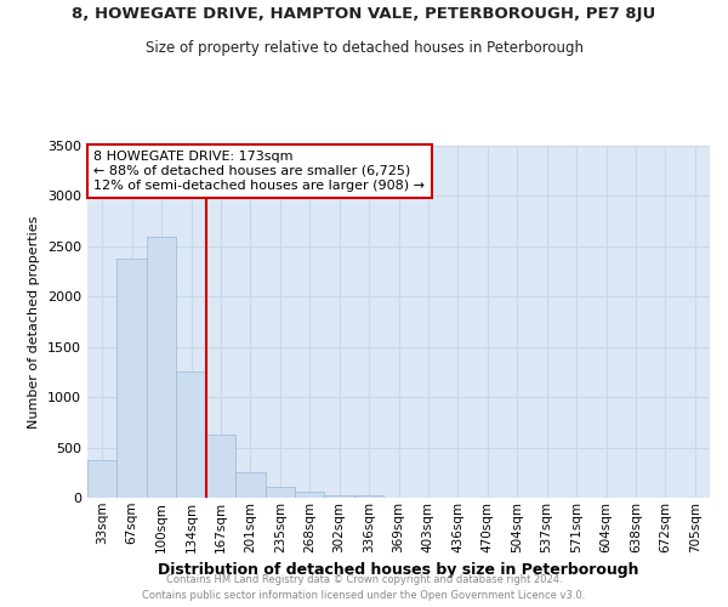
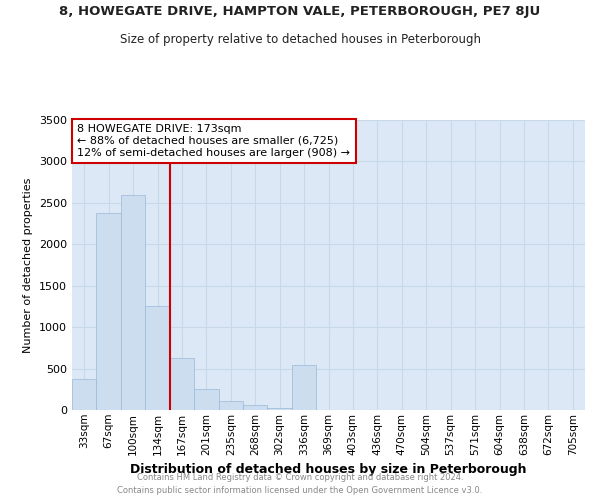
336sqm: 30 -> 540
